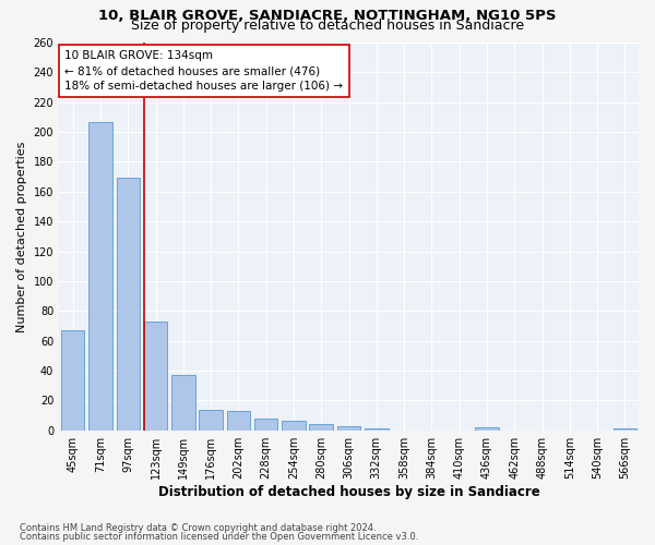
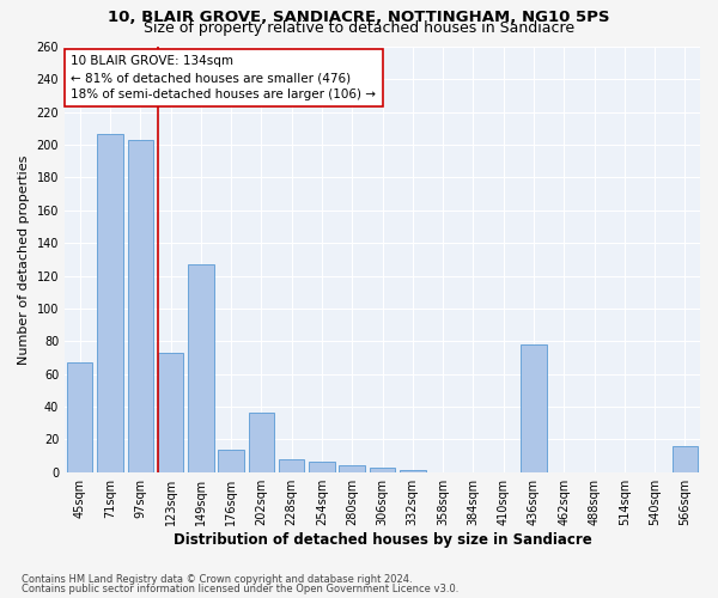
97sqm: 169 -> 203
149sqm: 37 -> 127
202sqm: 13 -> 36
436sqm: 2 -> 78
566sqm: 1 -> 16
